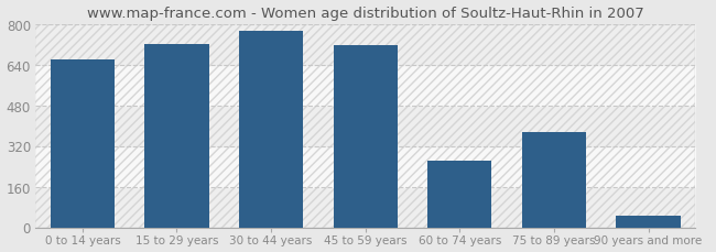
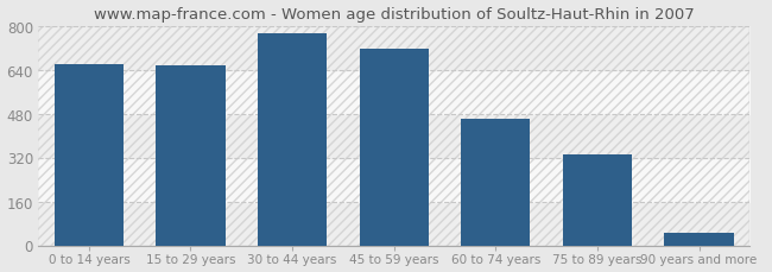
15 to 29 years: 720 -> 655
60 to 74 years: 260 -> 460
75 to 89 years: 375 -> 330
